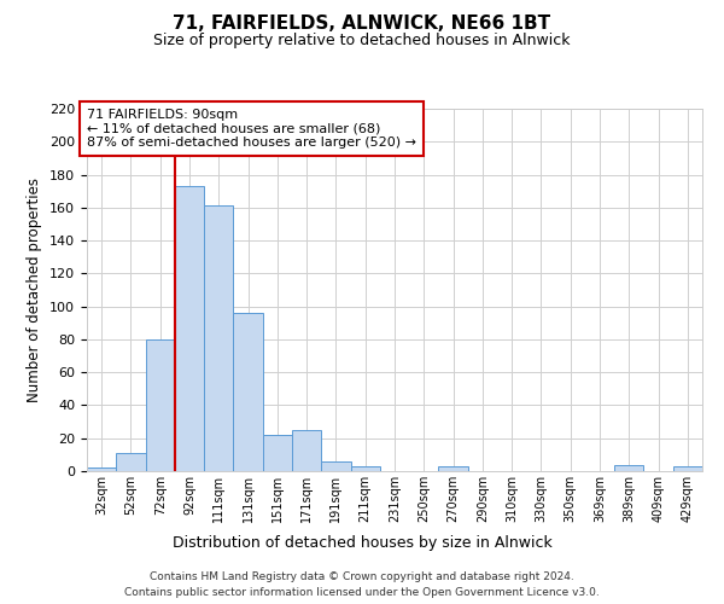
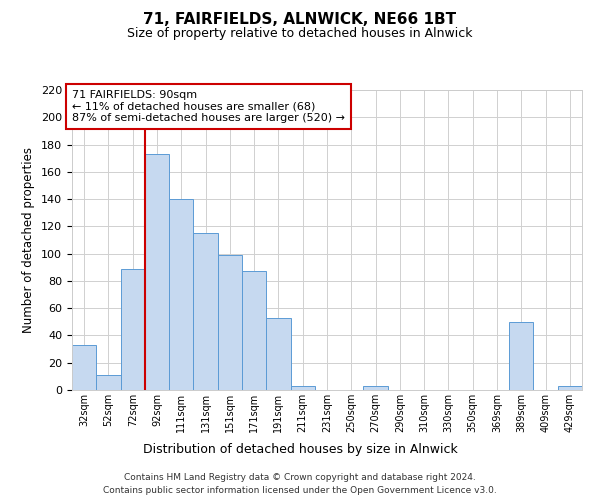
32sqm: 2 -> 33
72sqm: 80 -> 89
111sqm: 161 -> 140
131sqm: 96 -> 115
151sqm: 22 -> 99
171sqm: 25 -> 87
191sqm: 6 -> 53
389sqm: 4 -> 50
